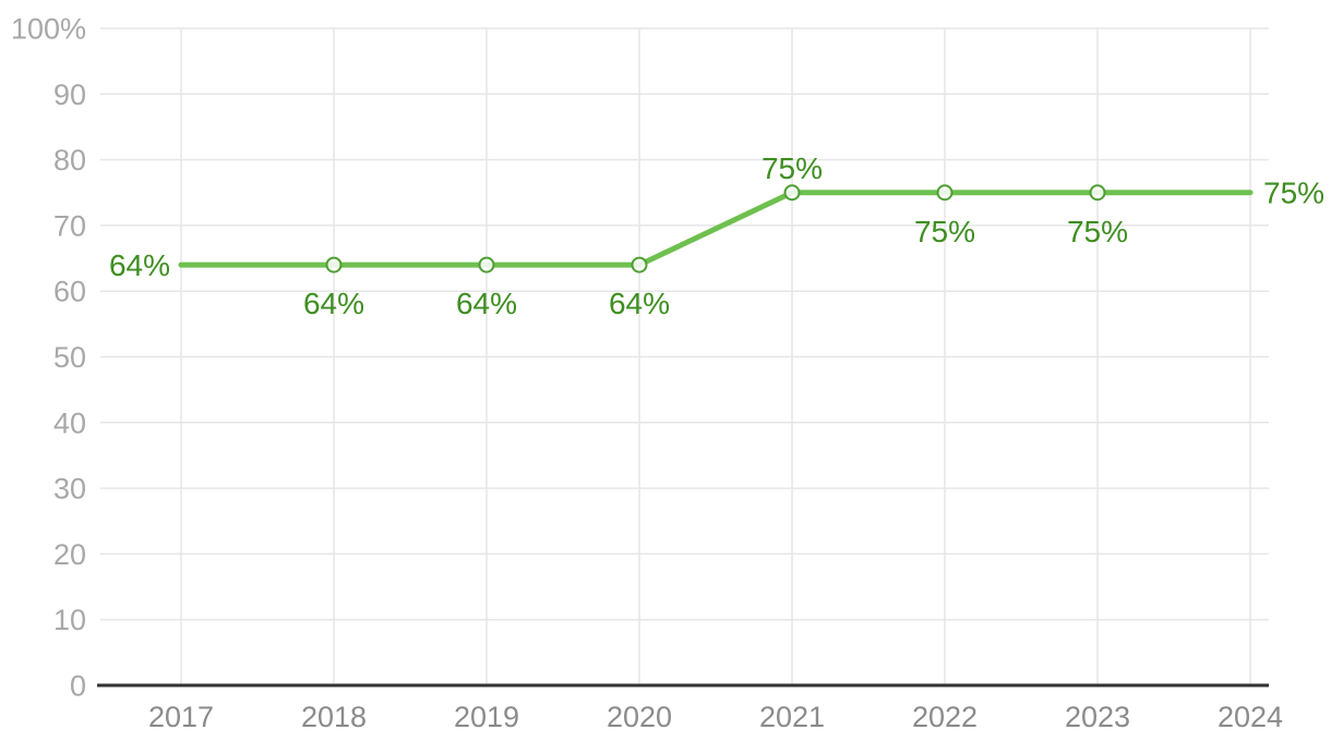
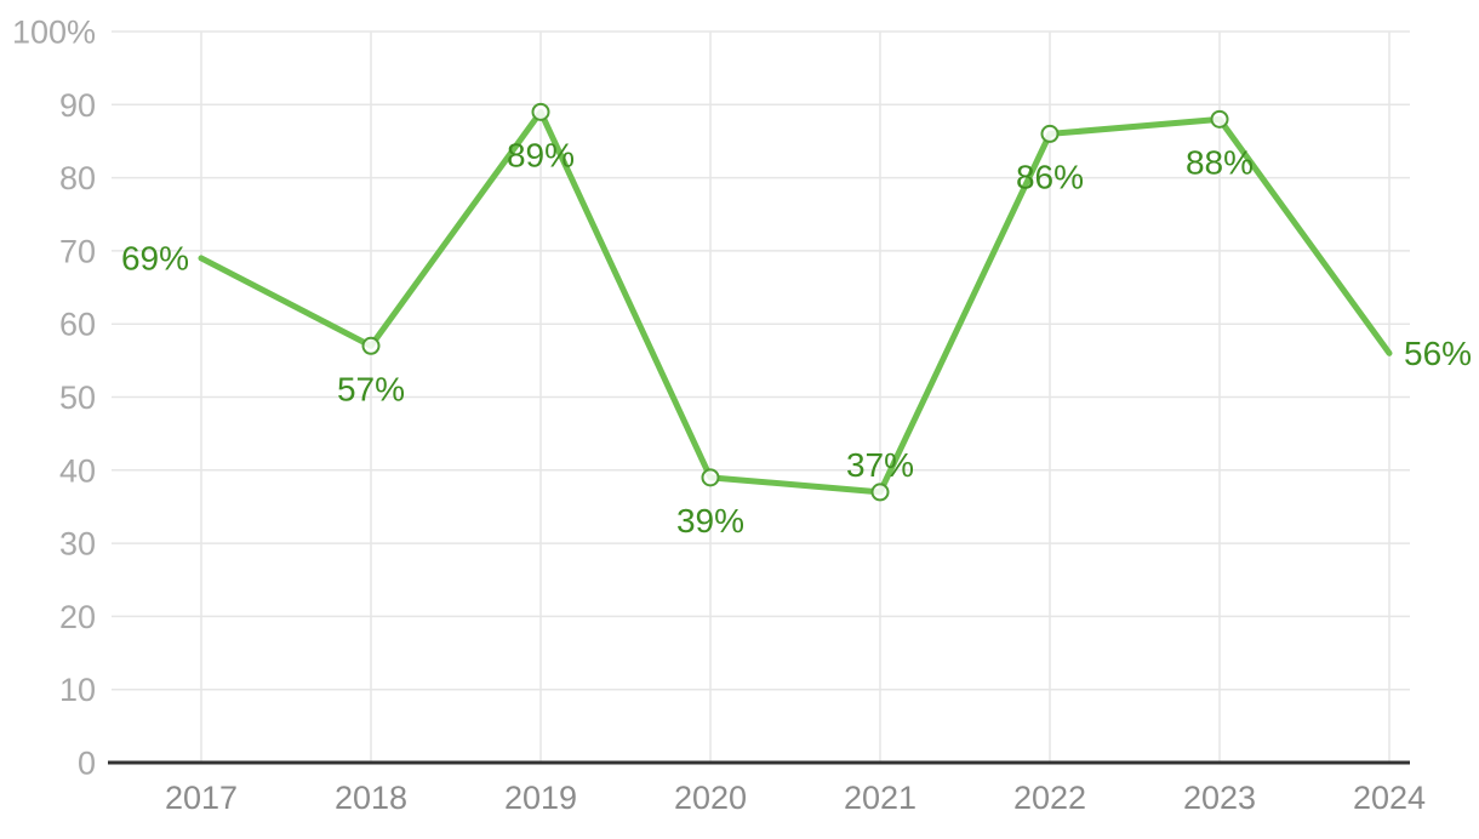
2017: 64% -> 69%
2018: 64% -> 57%
2019: 64% -> 89%
2020: 64% -> 39%
2021: 75% -> 37%
2022: 75% -> 86%
2023: 75% -> 88%
2024: 75% -> 56%
